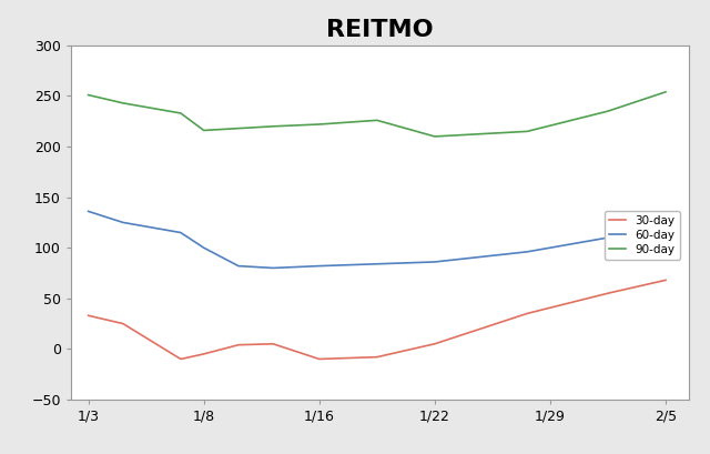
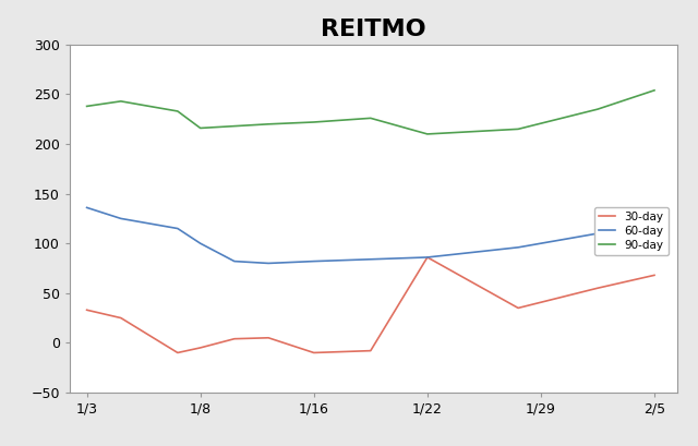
90-day/1/3: 251 -> 238
30-day/1/22: 5 -> 86
